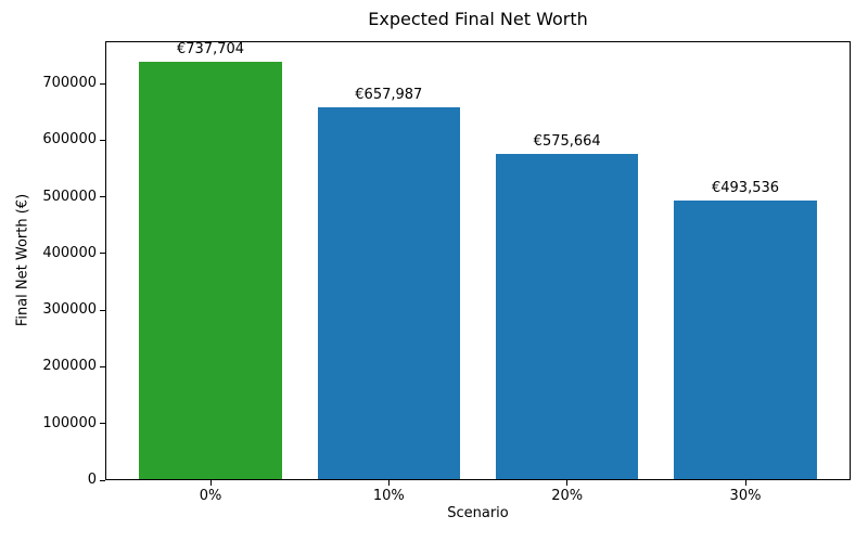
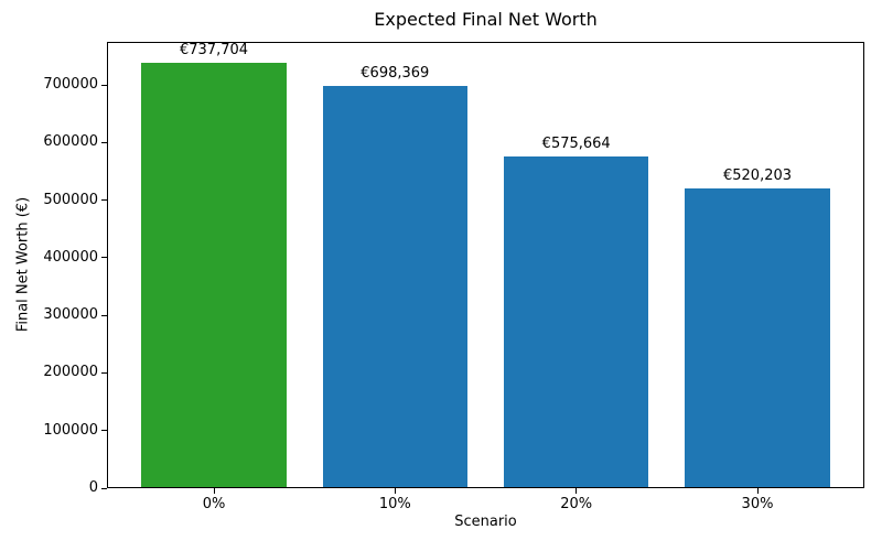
10%: €657,987 -> €698,369
30%: €493,536 -> €520,203
